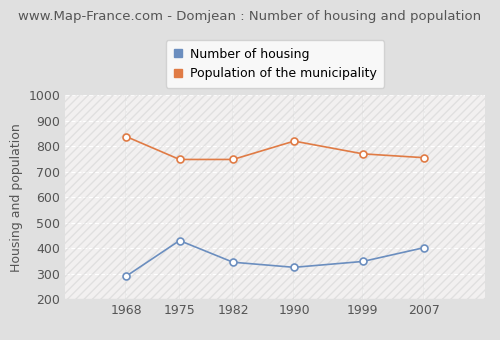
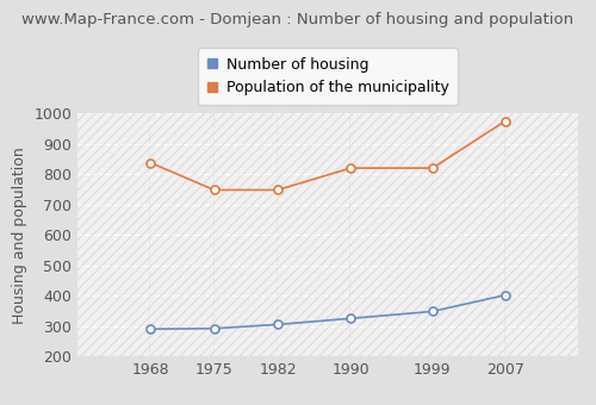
Number of housing/1975: 430 -> 292
Number of housing/1982: 345 -> 305
Population of the municipality/1999: 770 -> 820
Population of the municipality/2007: 755 -> 975
